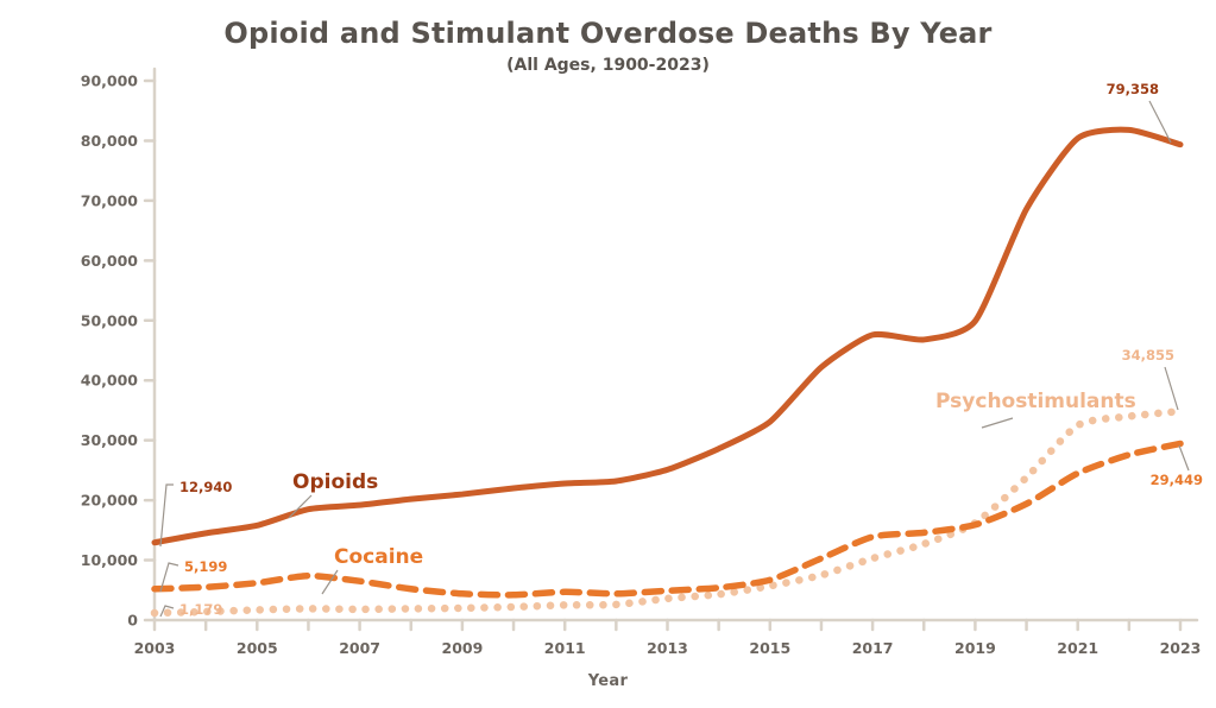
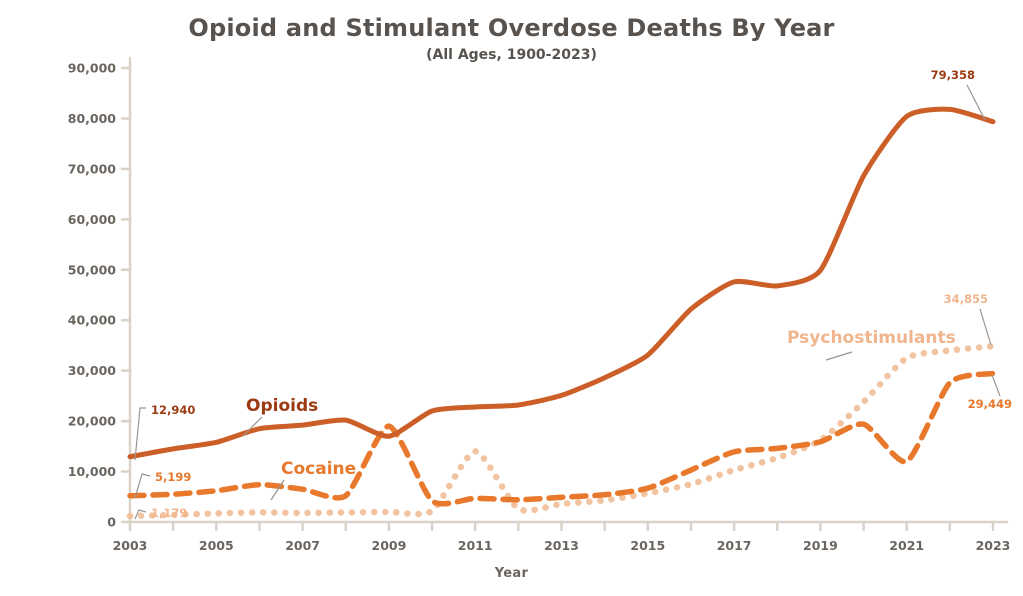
Opioids/2009: 21000 -> 17000
Cocaine/2009: 4000 -> 19000
Psychostimulants/2011: 2000 -> 14000
Cocaine/2021: 24000 -> 12000
